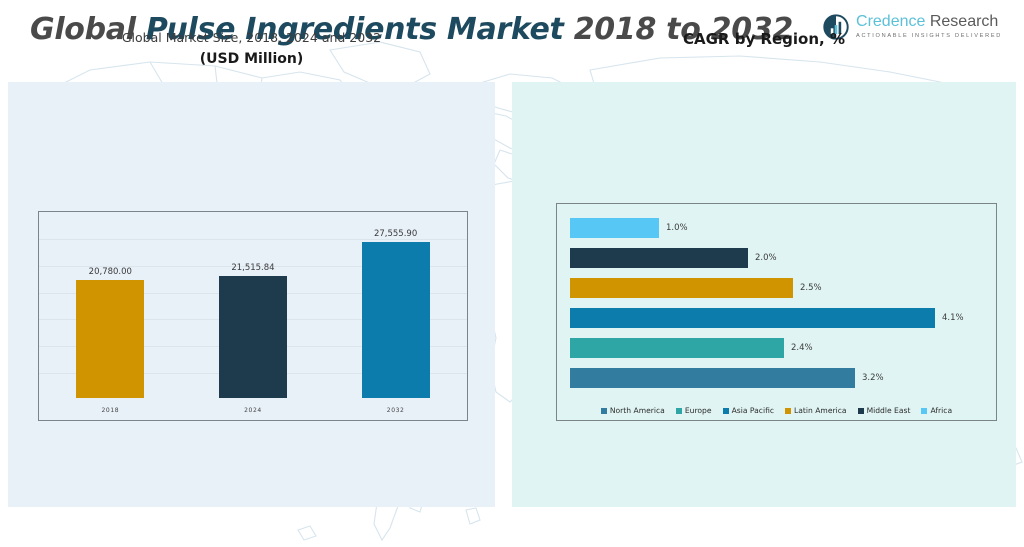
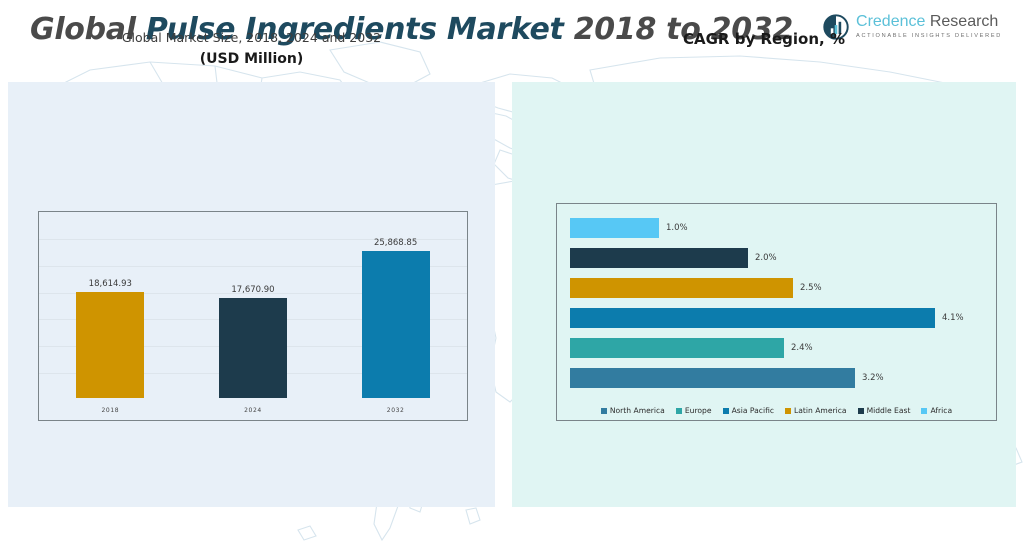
Global Market Size, 2018, 2024 and 2032 (USD Million)/2018: 20,780.00 -> 18,614.93
Global Market Size, 2018, 2024 and 2032 (USD Million)/2024: 21,515.84 -> 17,670.90
Global Market Size, 2018, 2024 and 2032 (USD Million)/2032: 27,555.90 -> 25,868.85
